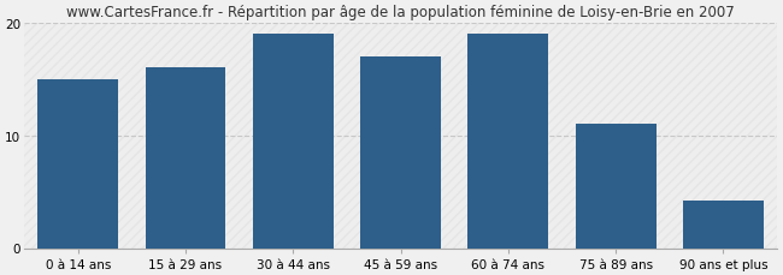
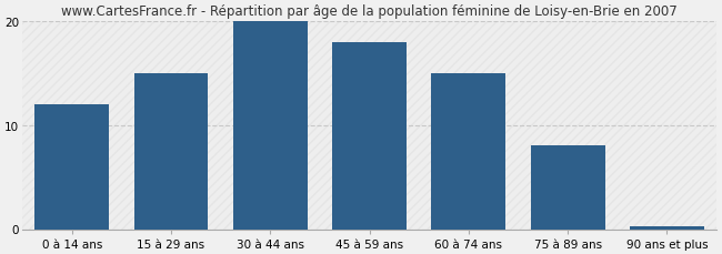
0 à 14 ans: 15.0 -> 12.0
15 à 29 ans: 16.0 -> 15.0
30 à 44 ans: 19.0 -> 20.0
45 à 59 ans: 17.0 -> 18.0
60 à 74 ans: 19.0 -> 15.0
75 à 89 ans: 11.0 -> 8.0
90 ans et plus: 4.2 -> 0.3
